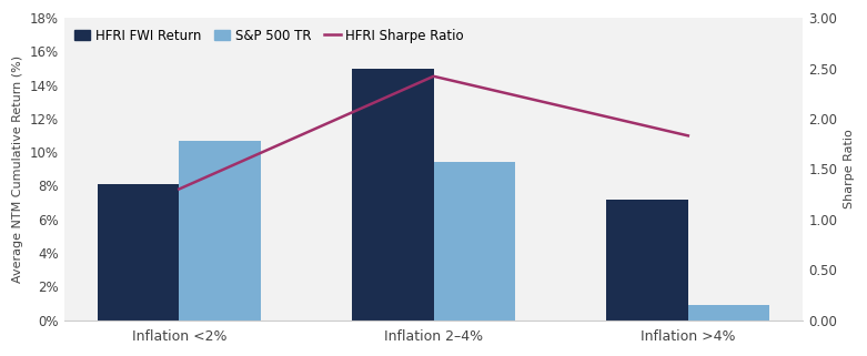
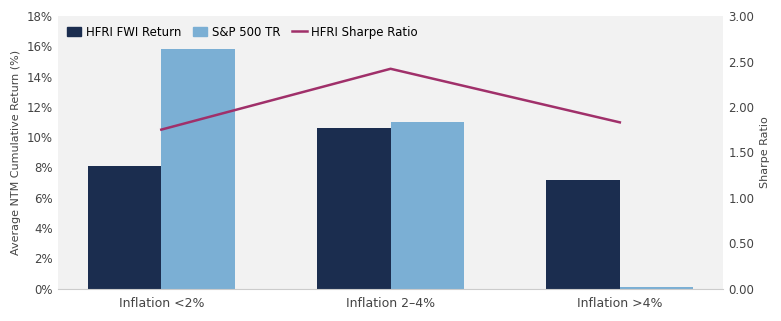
HFRI Sharpe Ratio/Inflation <2%: 1.30 -> 1.75
S&P 500 TR/Inflation <2%: 10.7% -> 15.8%
HFRI FWI Return/Inflation 2–4%: 15.0% -> 10.6%
S&P 500 TR/Inflation 2–4%: 9.4% -> 11.0%
S&P 500 TR/Inflation >4%: 0.9% -> 0.1%
